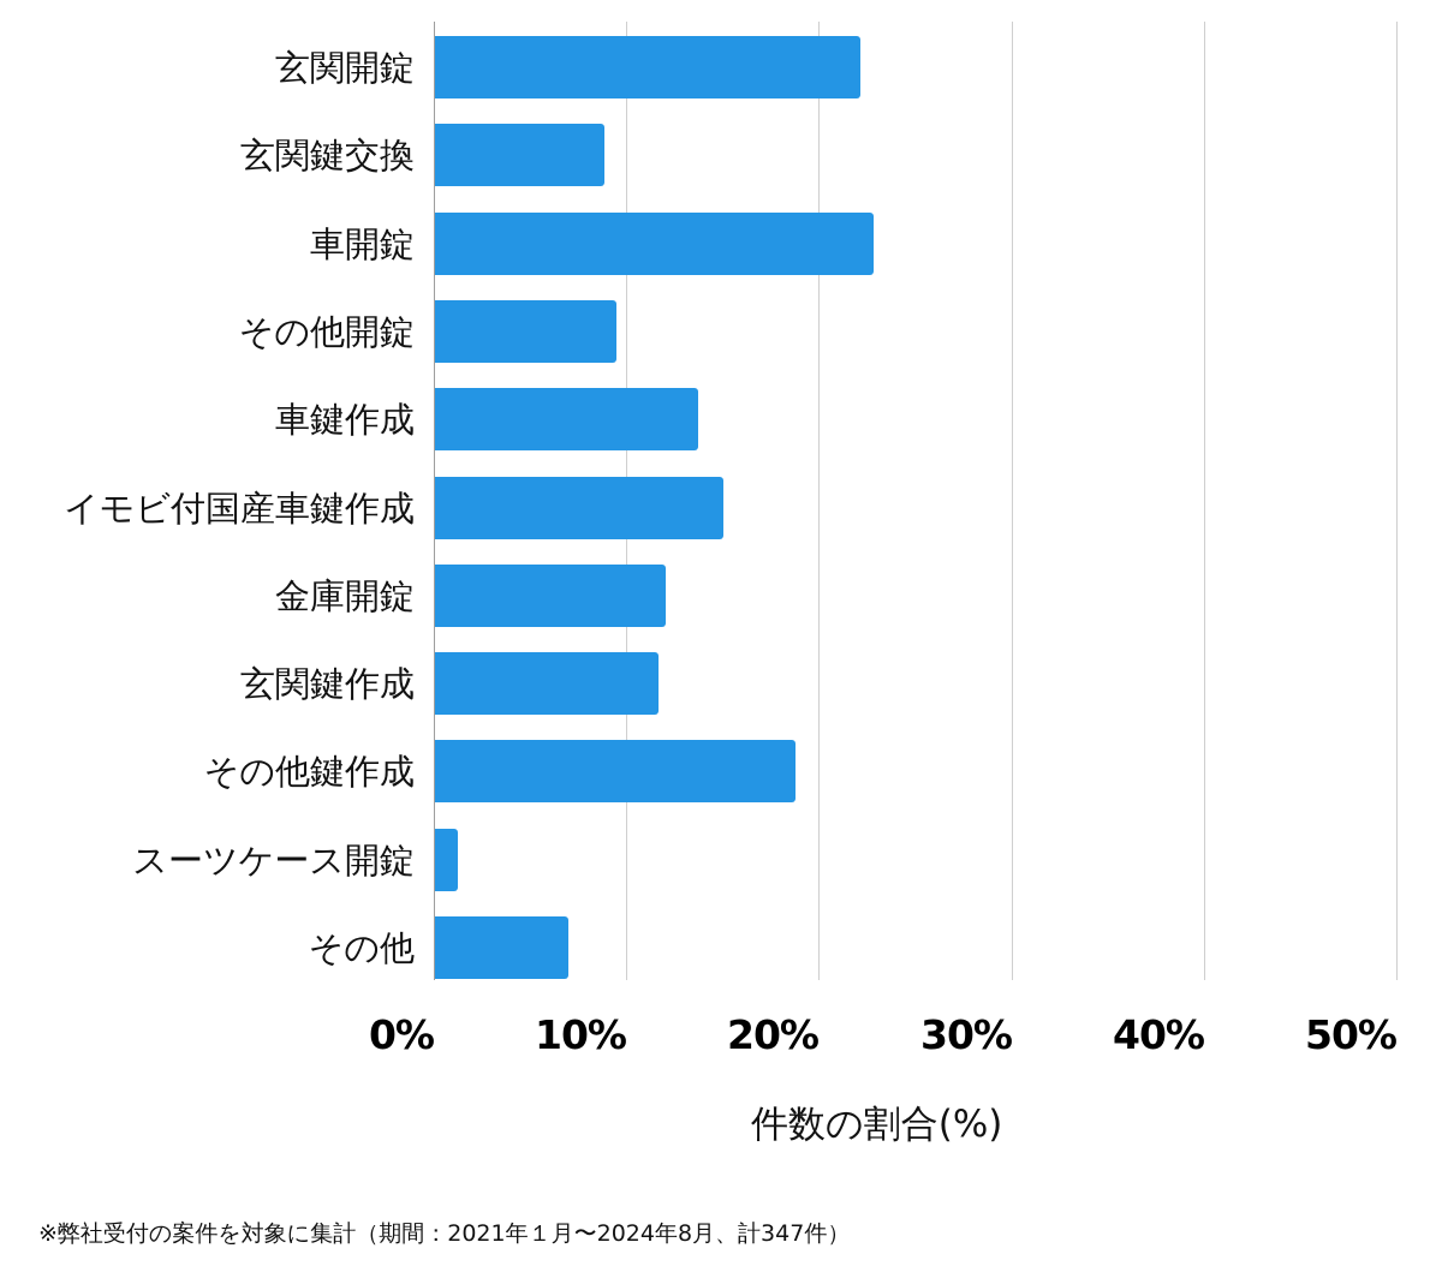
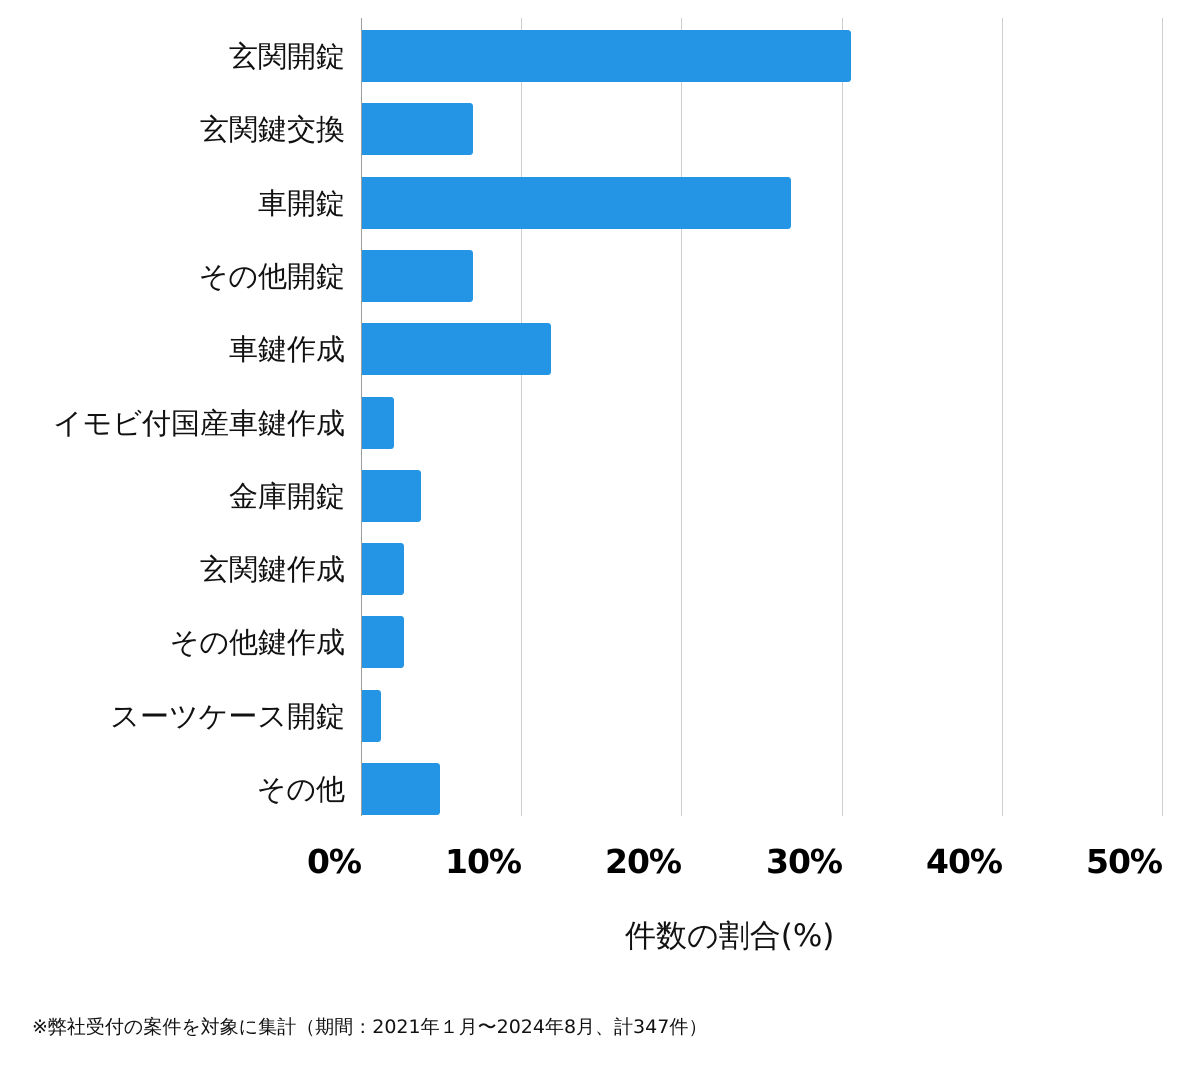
玄関開錠: 22.1% -> 30.5%
玄関鍵交換: 8.8% -> 6.9%
車開錠: 22.8% -> 26.8%
その他開錠: 9.4% -> 6.9%
車鍵作成: 13.7% -> 11.8%
イモビ付国産車鍵作成: 15.0% -> 2.0%
金庫開錠: 12.0% -> 3.7%
玄関鍵作成: 11.6% -> 2.6%
その他鍵作成: 18.7% -> 2.6%
その他: 6.9% -> 4.9%
